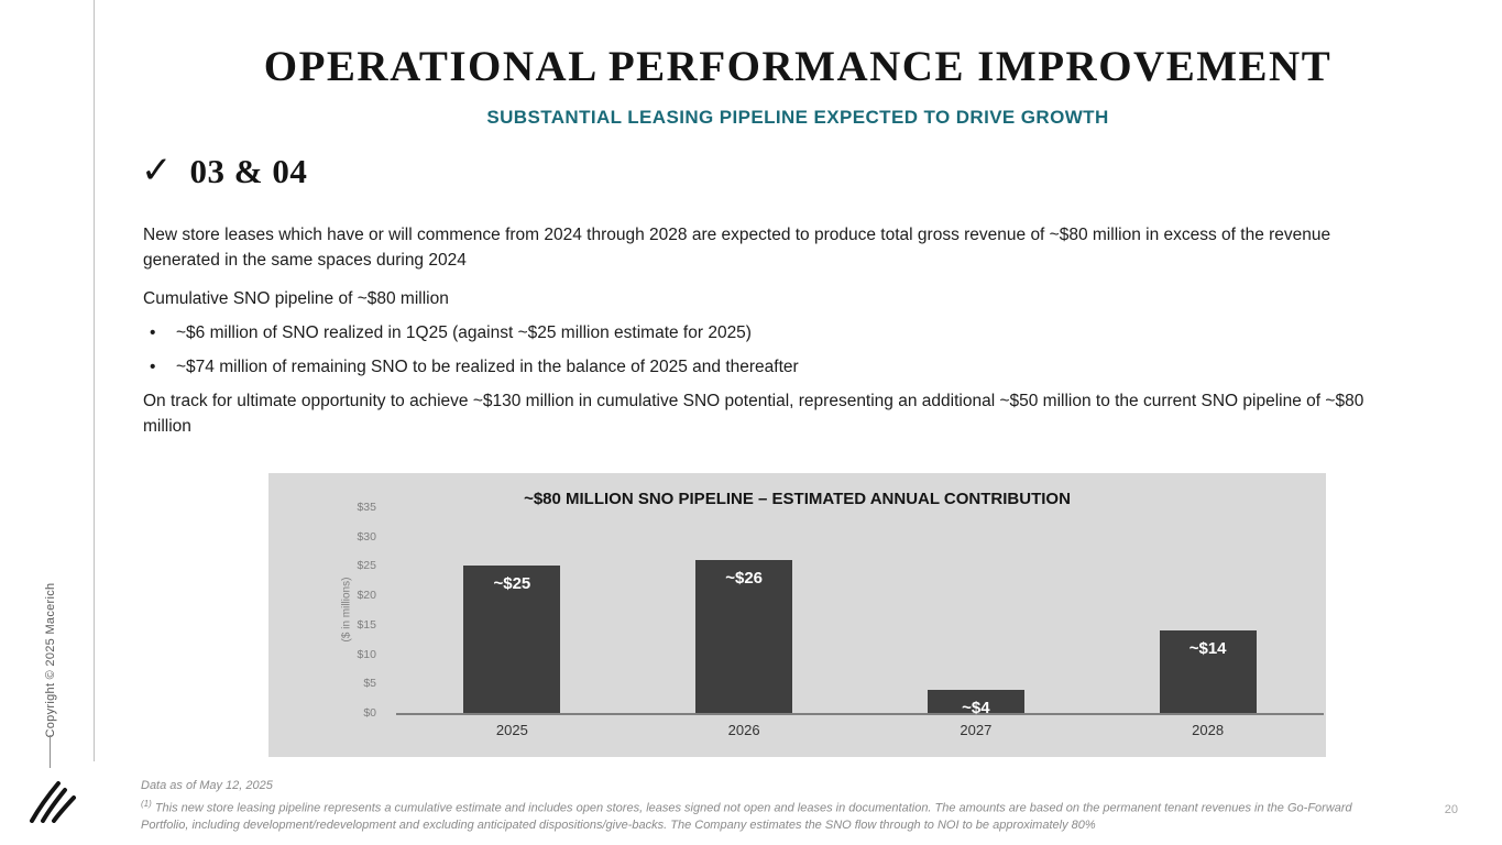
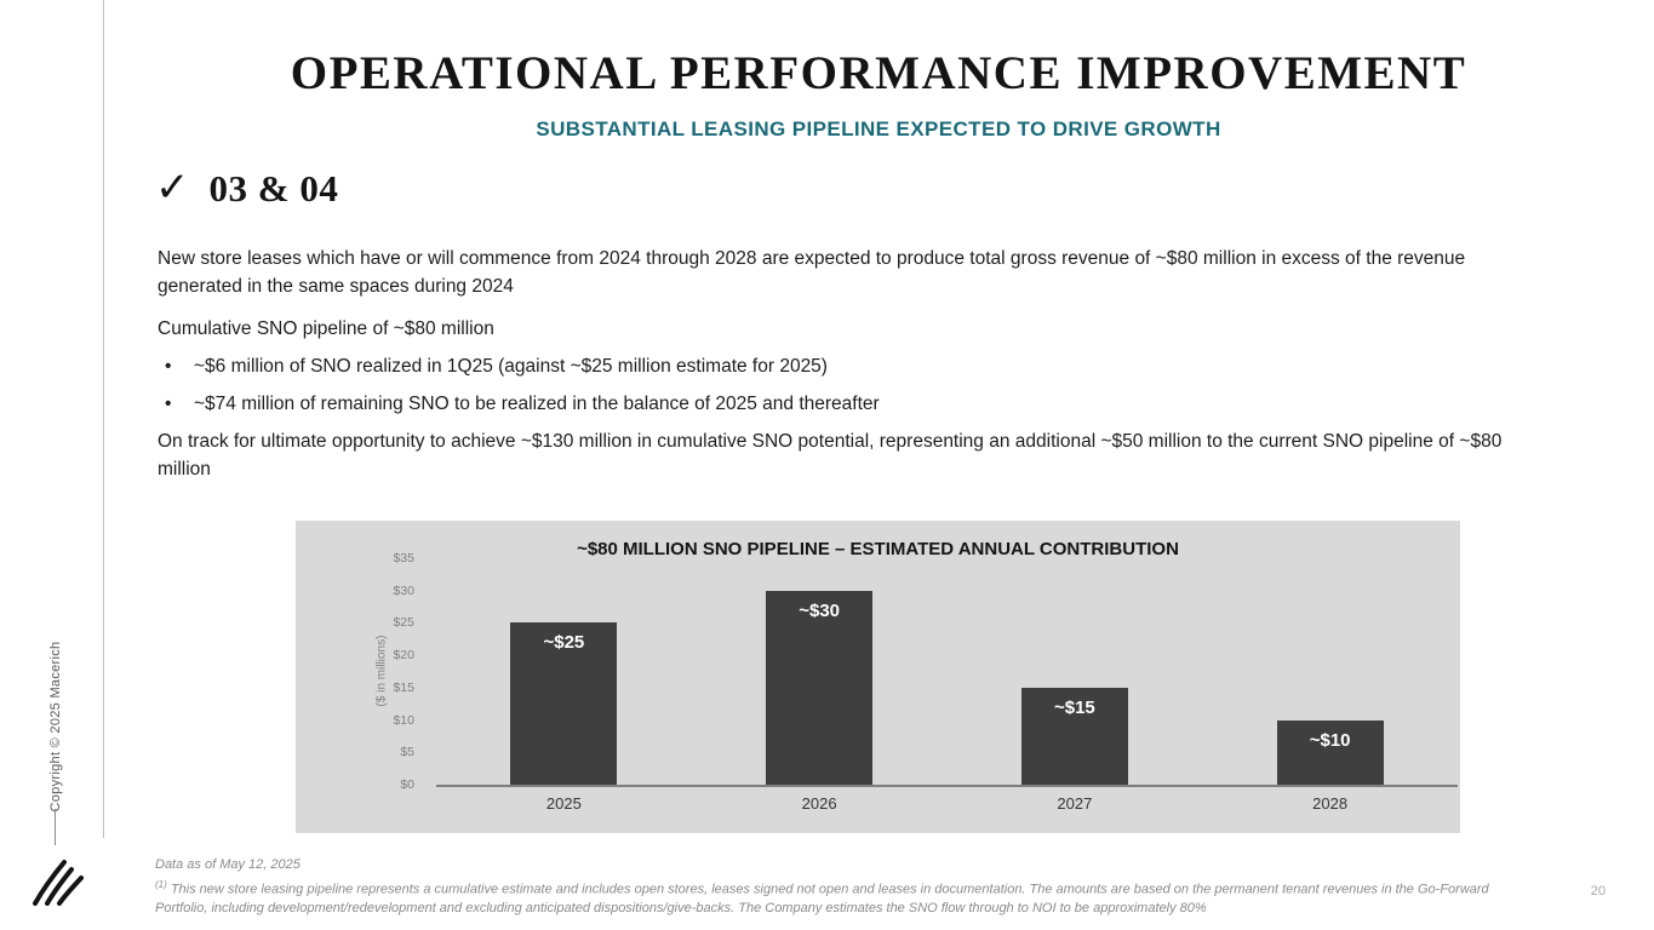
2026: 26 -> 30
2027: 4 -> 15
2028: 14 -> 10
